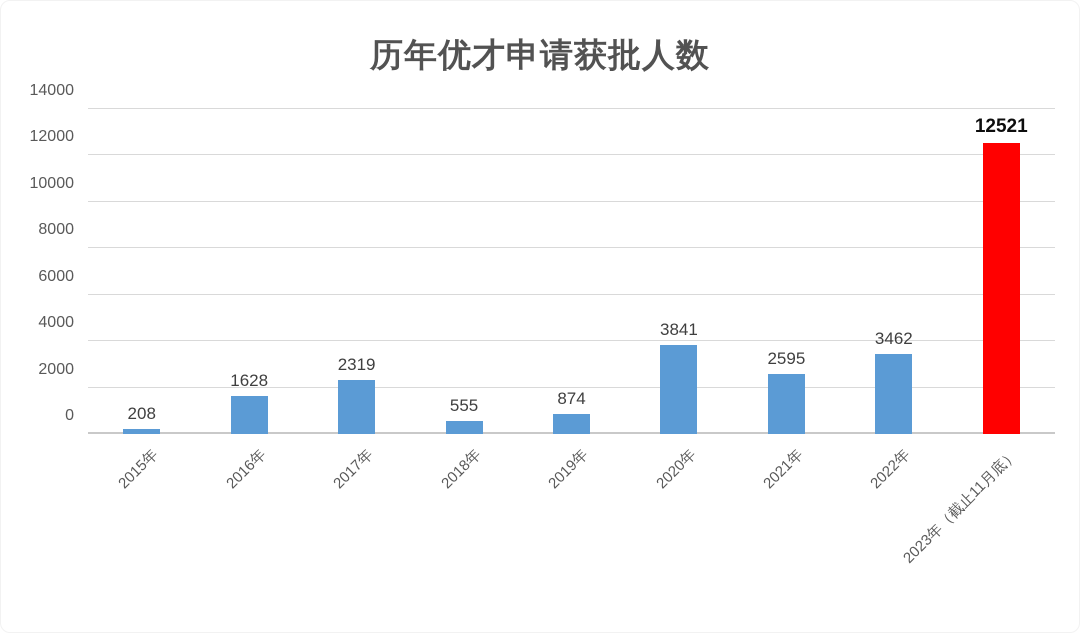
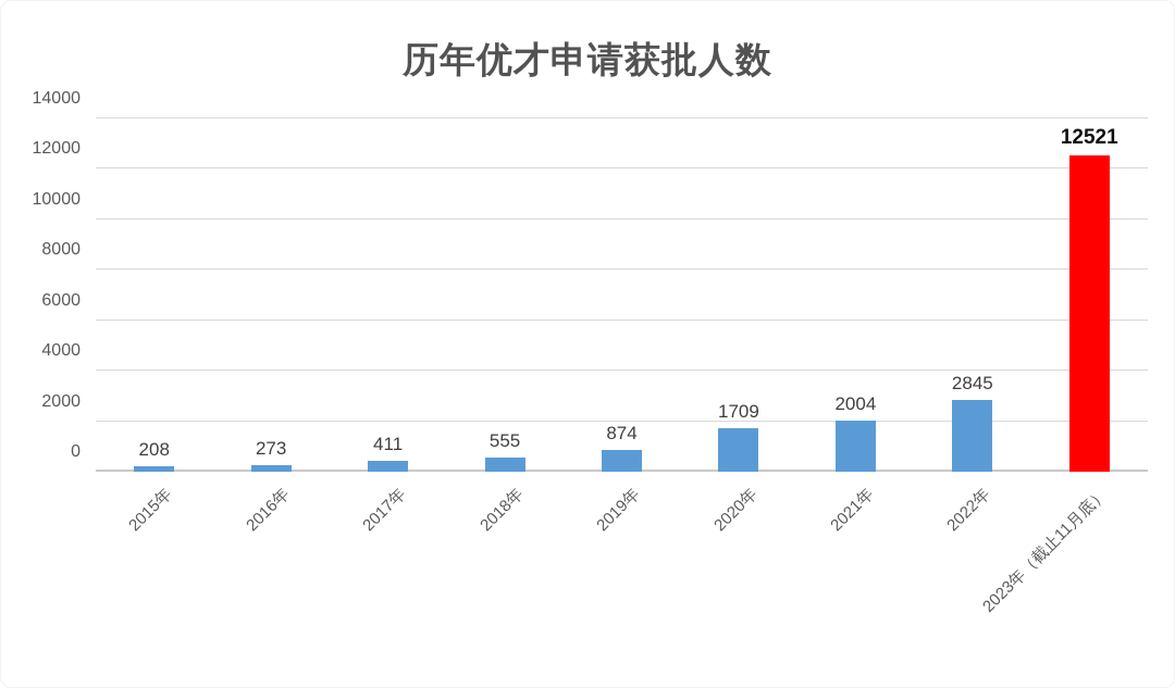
2016年: 1628 -> 273
2017年: 2319 -> 411
2020年: 3841 -> 1709
2021年: 2595 -> 2004
2022年: 3462 -> 2845
